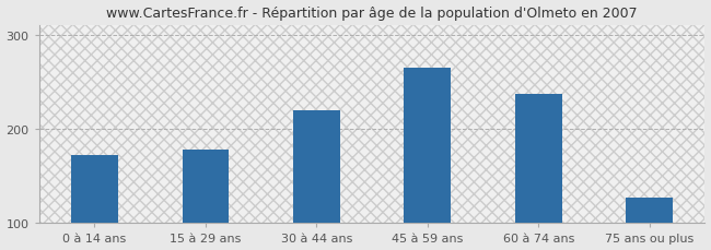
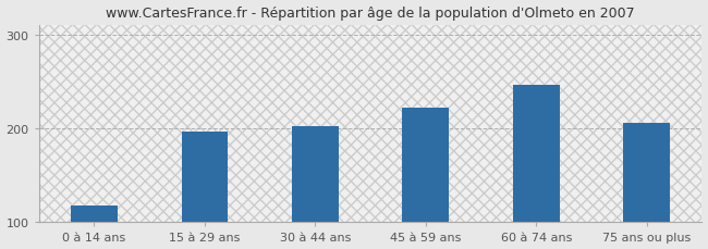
0 à 14 ans: 172 -> 118
15 à 29 ans: 178 -> 196
30 à 44 ans: 220 -> 202
45 à 59 ans: 265 -> 222
60 à 74 ans: 237 -> 246
75 ans ou plus: 127 -> 206
